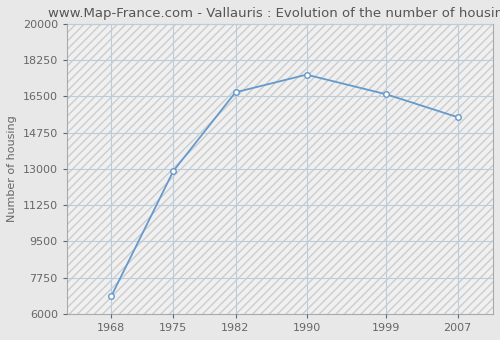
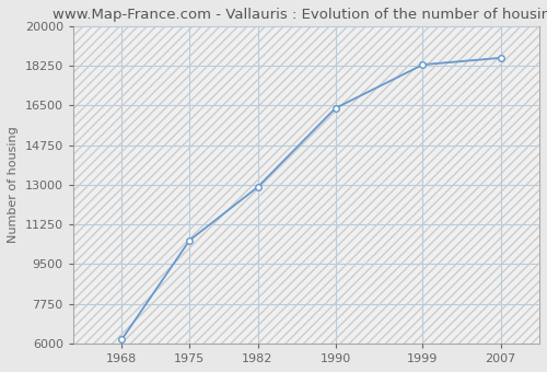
1968: 6850 -> 6170
1975: 12900 -> 10560
1982: 16700 -> 12900
1990: 17550 -> 16380
1999: 16600 -> 18300
2007: 15500 -> 18600
